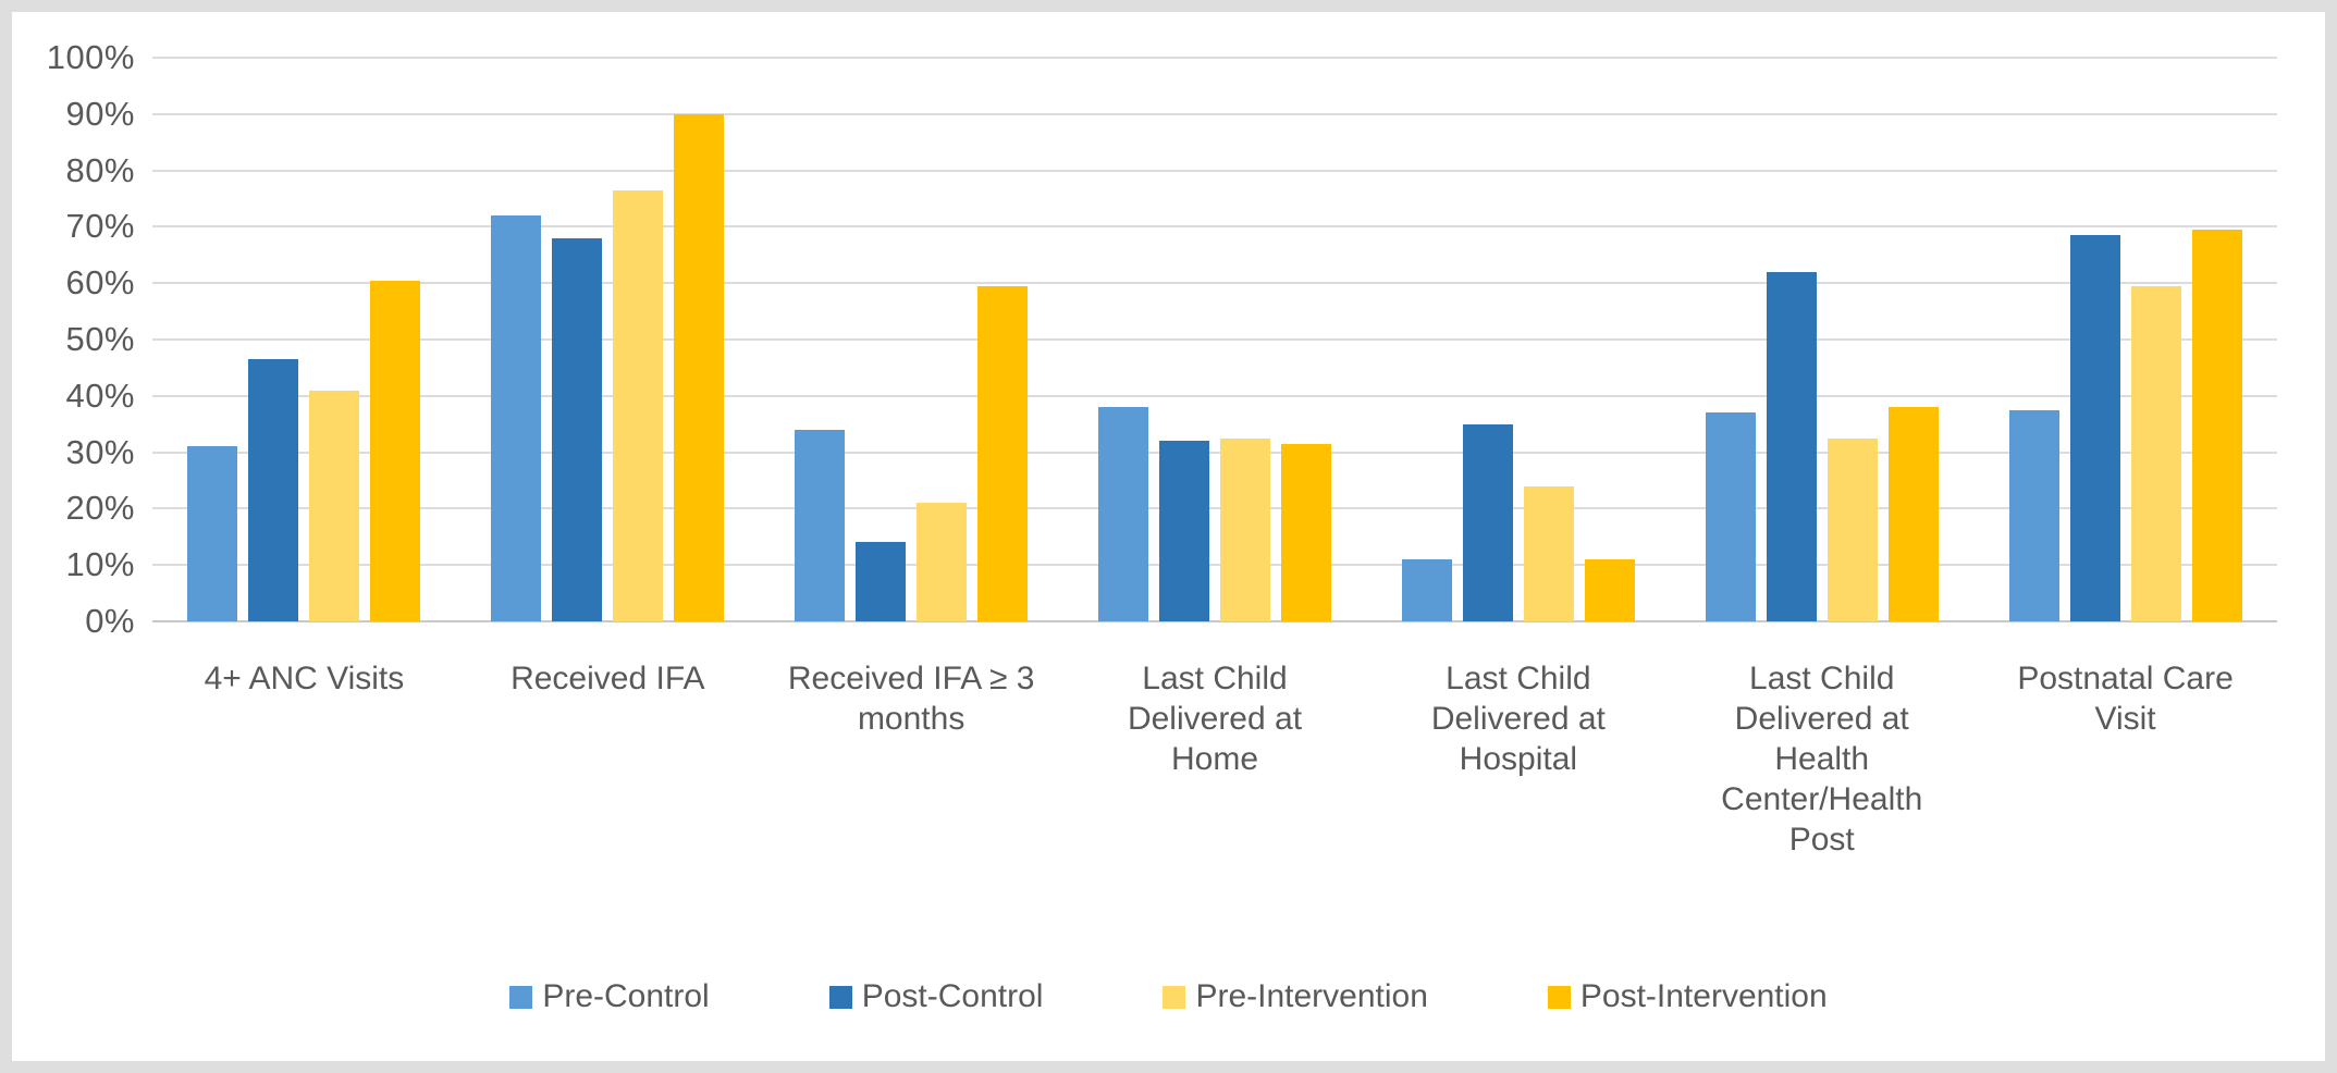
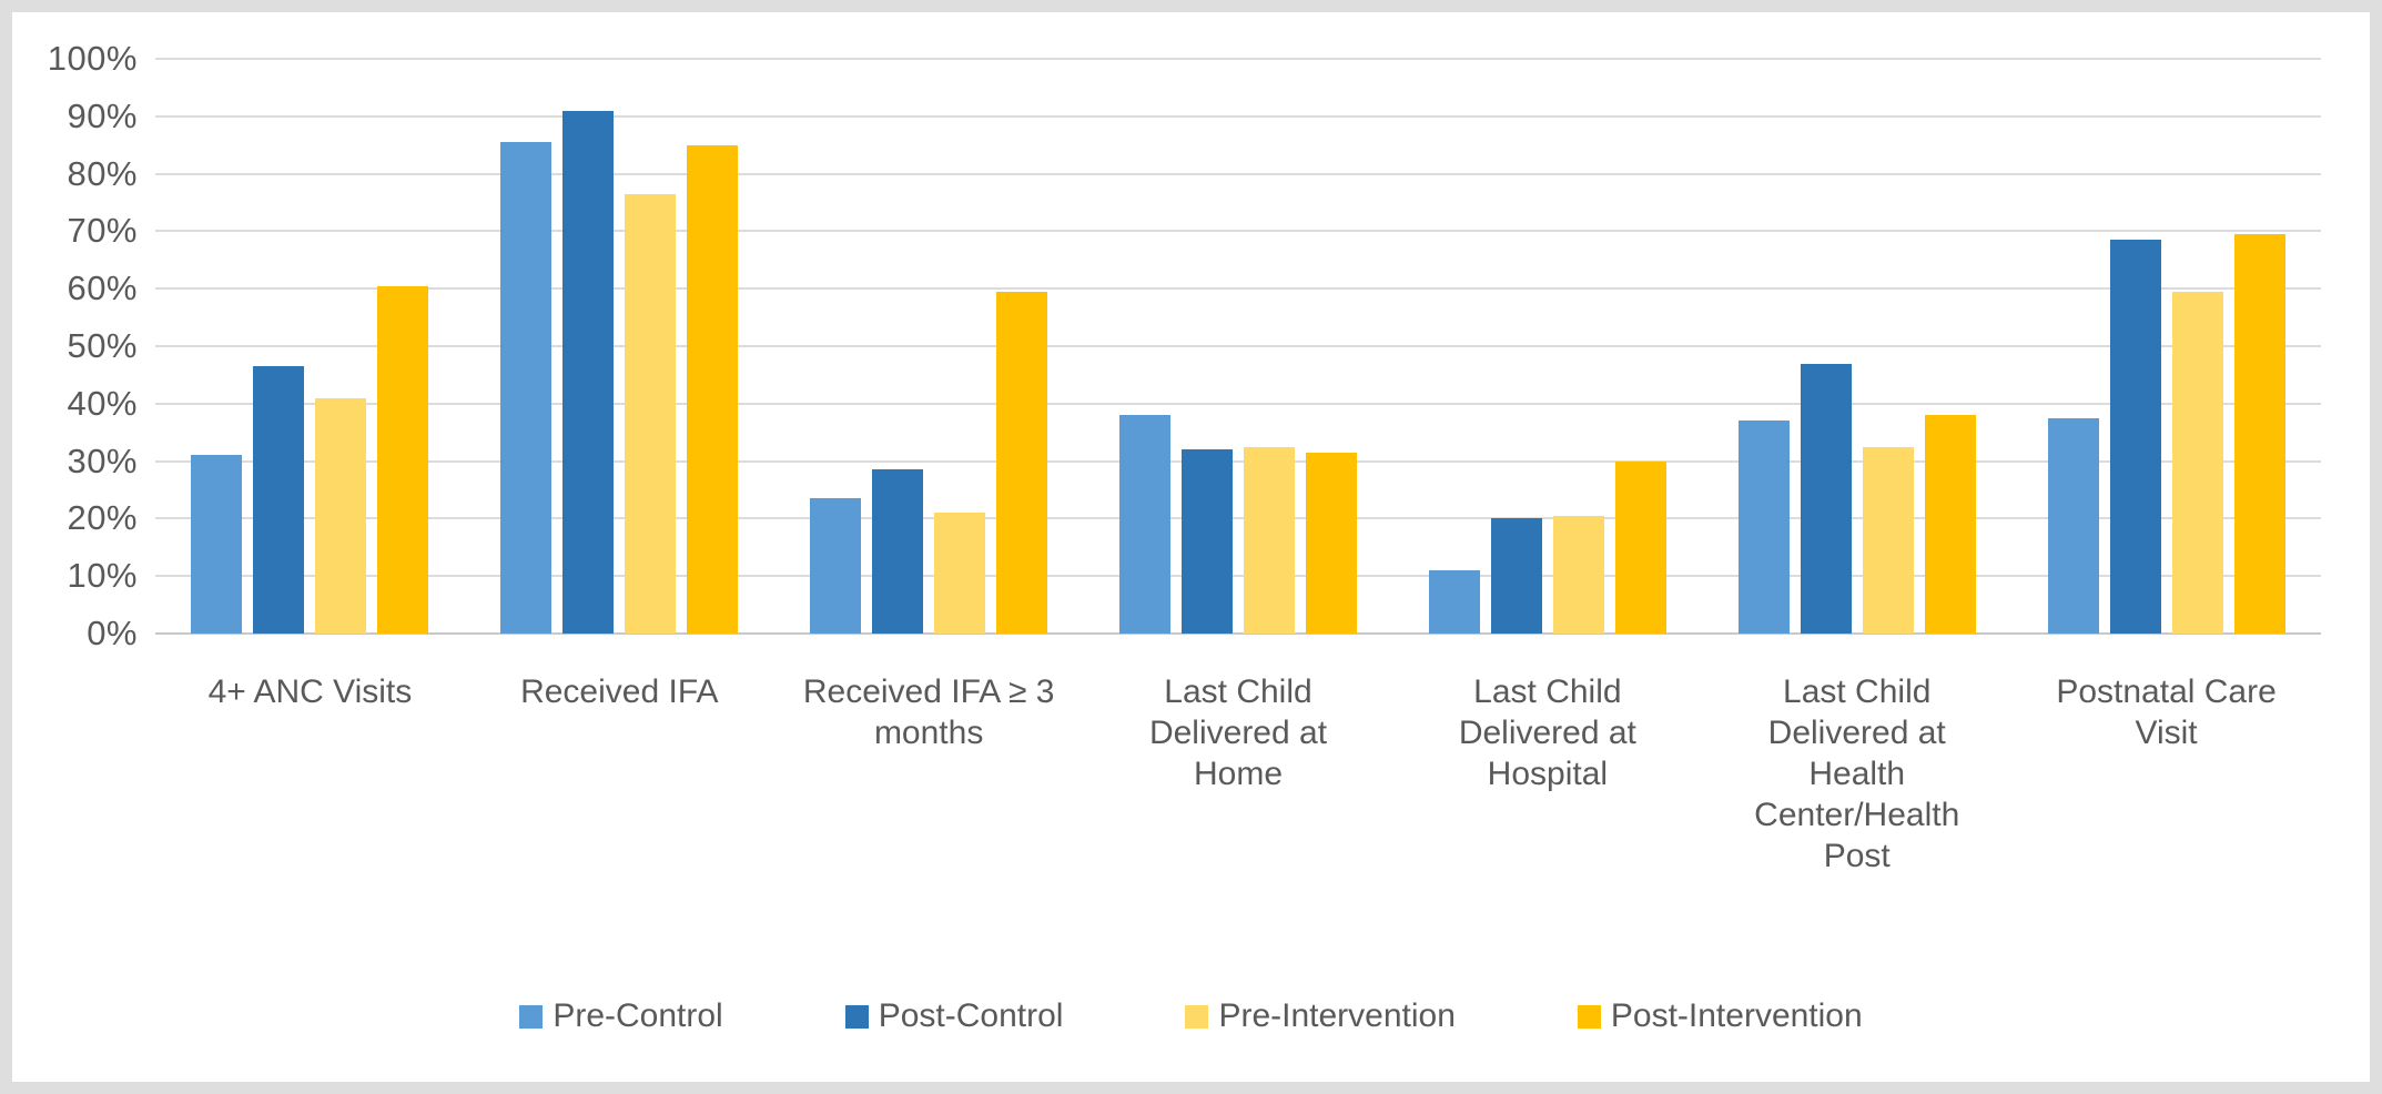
Pre-Control/Received IFA: 72% -> 86%
Post-Control/Received IFA: 68% -> 91%
Post-Intervention/Received IFA: 90% -> 85%
Pre-Control/Received IFA ≥ 3 months: 34% -> 24%
Post-Control/Received IFA ≥ 3 months: 14% -> 28%
Post-Control/Last Child Delivered at Hospital: 35% -> 20%
Pre-Intervention/Last Child Delivered at Hospital: 24% -> 20%
Post-Intervention/Last Child Delivered at Hospital: 11% -> 30%
Post-Control/Last Child Delivered at Health Center/Health Post: 62% -> 47%
